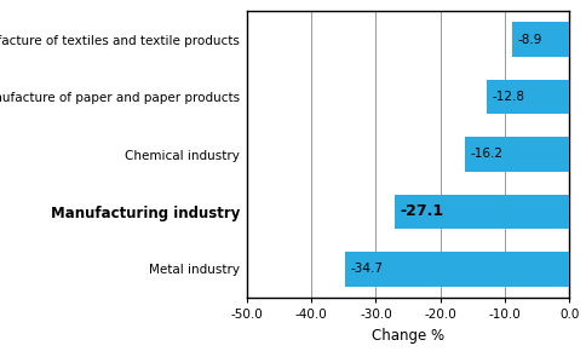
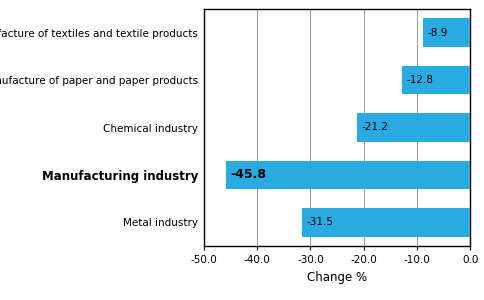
Chemical industry: -16.2 -> -21.2
Manufacturing industry: -27.1 -> -45.8
Metal industry: -34.7 -> -31.5
